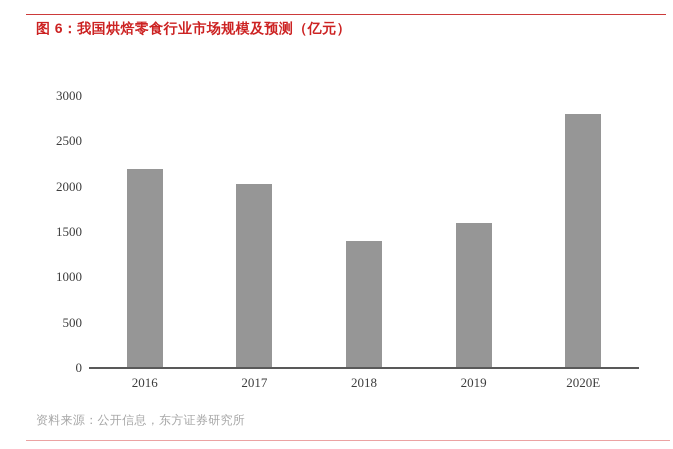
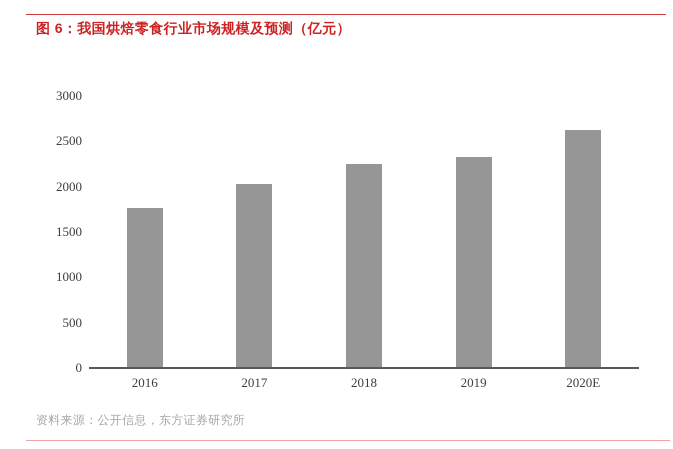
2016: 2200 -> 1800
2018: 1400 -> 2200
2019: 1600 -> 2300
2020E: 2800 -> 2600
